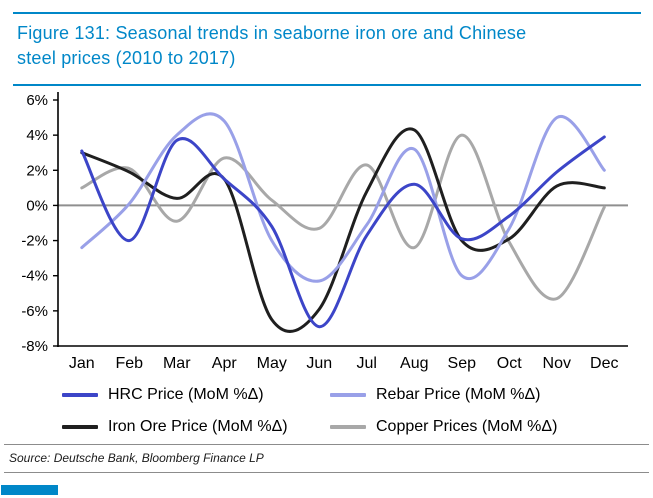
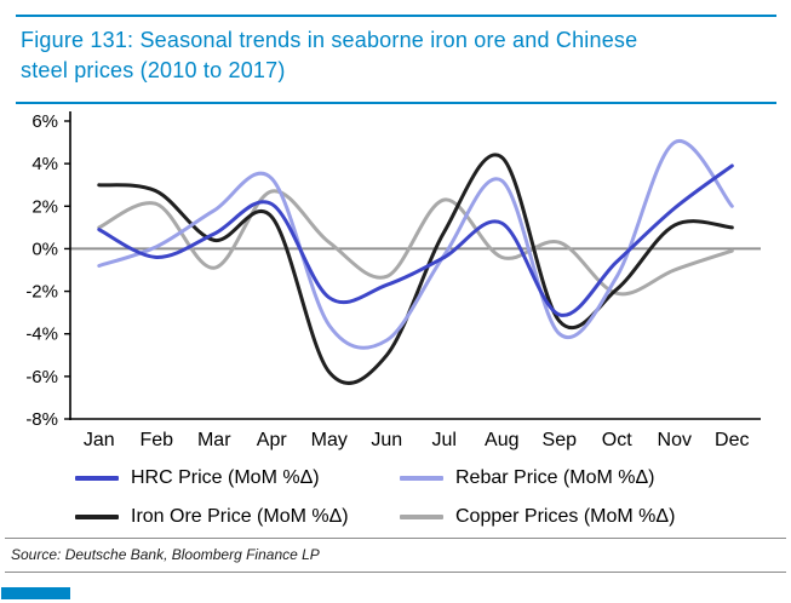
HRC Price (MoM %Δ)/Jan: 3.1% -> 0.9%
Rebar Price (MoM %Δ)/Jan: -2.4% -> -0.8%
HRC Price (MoM %Δ)/Feb: -2.0% -> -0.4%
Iron Ore Price (MoM %Δ)/Feb: 1.9% -> 2.7%
HRC Price (MoM %Δ)/Mar: 3.7% -> 0.7%
Rebar Price (MoM %Δ)/Mar: 4.0% -> 1.8%
HRC Price (MoM %Δ)/Apr: 1.5% -> 2.1%
Rebar Price (MoM %Δ)/Apr: 4.8% -> 3.3%
HRC Price (MoM %Δ)/May: -1.2% -> -2.3%
Rebar Price (MoM %Δ)/May: -2.0% -> -3.6%
Iron Ore Price (MoM %Δ)/May: -6.5% -> -5.8%
HRC Price (MoM %Δ)/Jun: -6.9% -> -1.7%
Iron Ore Price (MoM %Δ)/Jun: -5.9% -> -5.0%
HRC Price (MoM %Δ)/Jul: -1.7% -> -0.4%
Rebar Price (MoM %Δ)/Jul: -1.1% -> -0.3%
Copper Prices (MoM %Δ)/Aug: -2.4% -> -0.4%
HRC Price (MoM %Δ)/Sep: -1.9% -> -3.1%
Iron Ore Price (MoM %Δ)/Sep: -2.0% -> -3.4%
Copper Prices (MoM %Δ)/Sep: 4.0% -> 0.3%
Copper Prices (MoM %Δ)/Nov: -5.3% -> -1.0%
